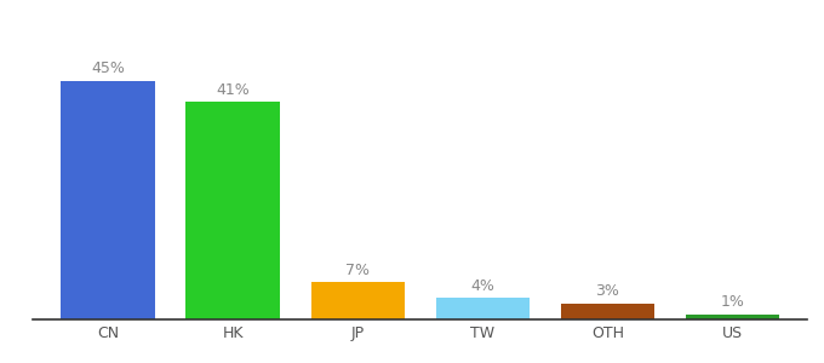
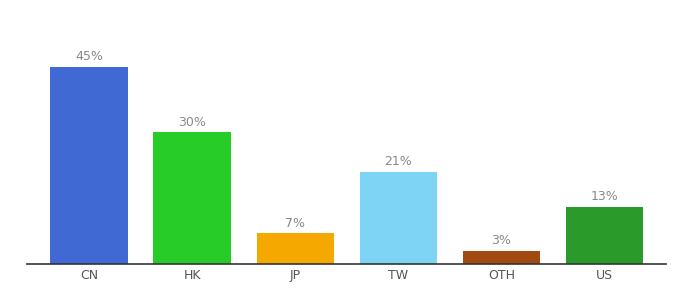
HK: 41% -> 30%
TW: 4% -> 21%
US: 1% -> 13%
